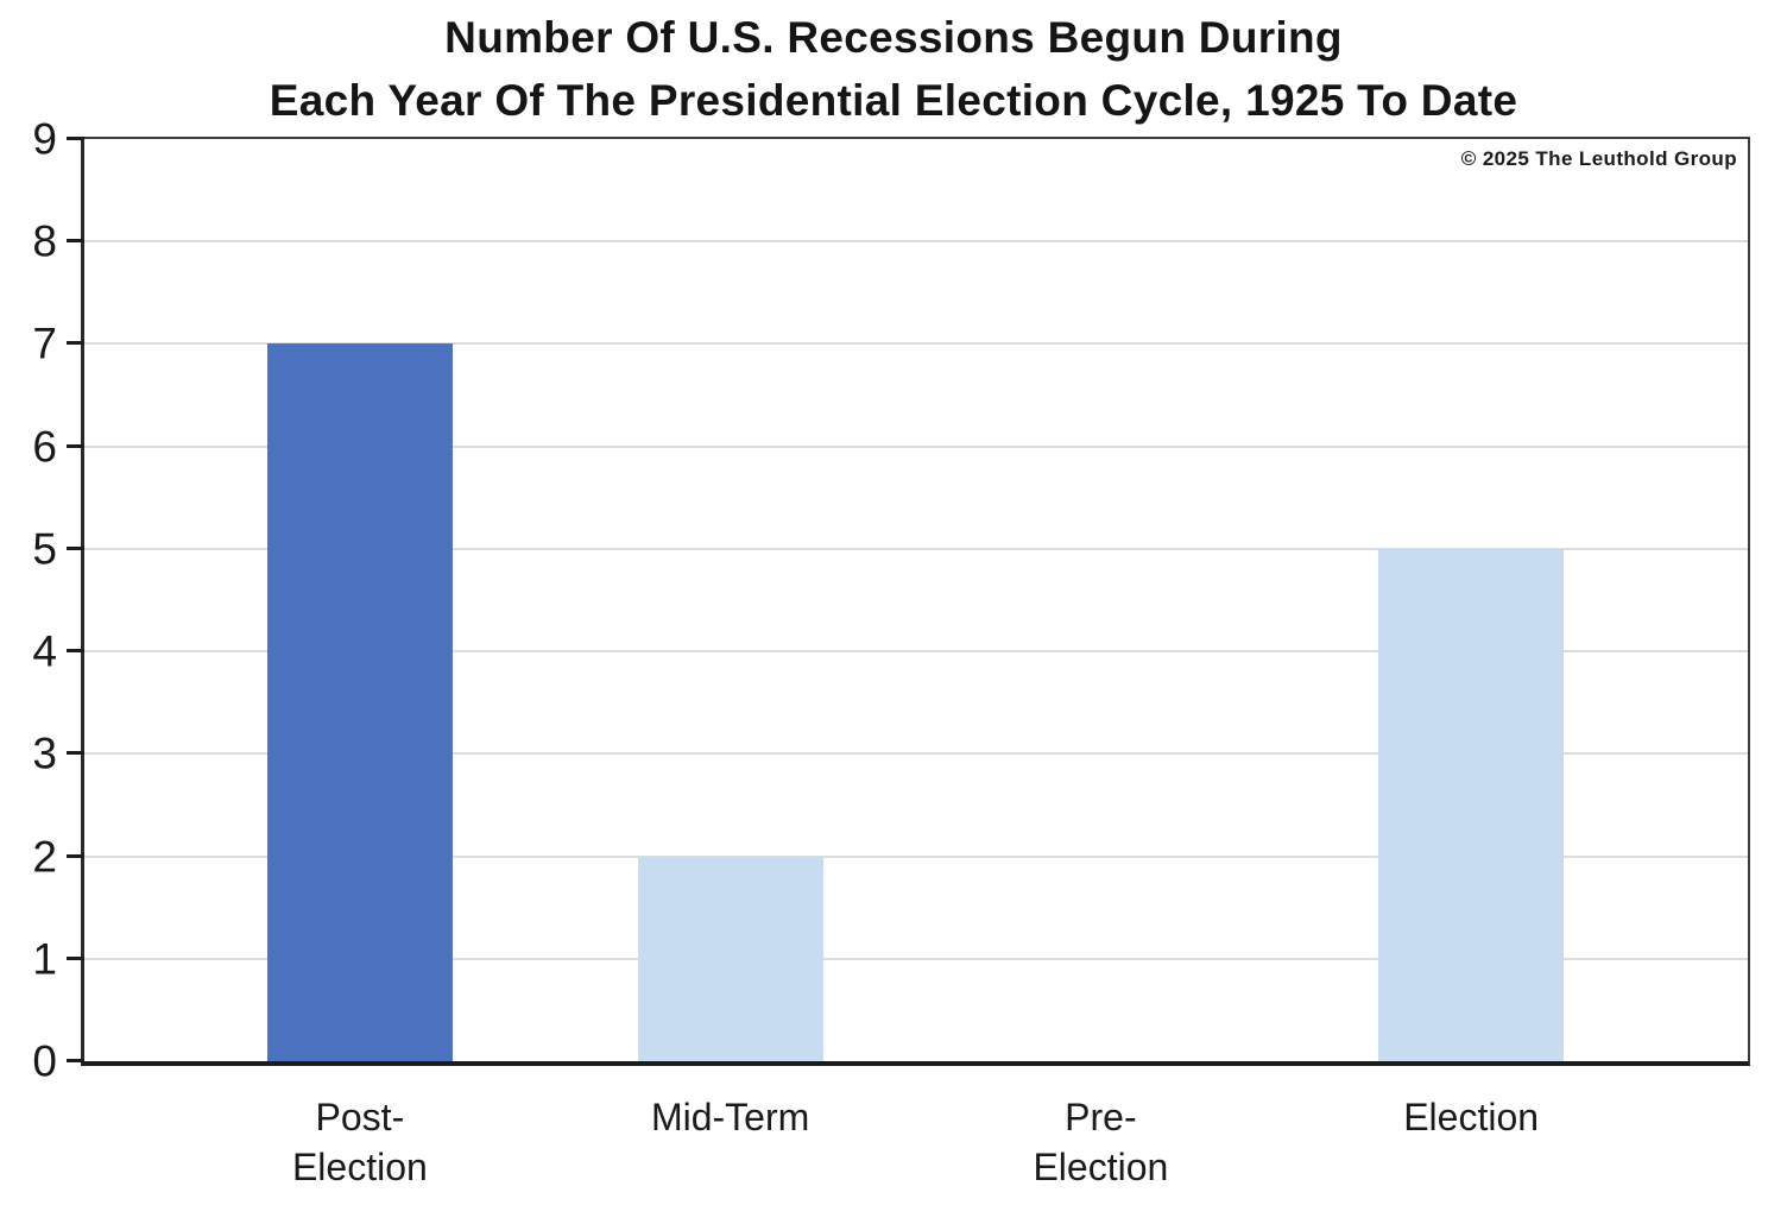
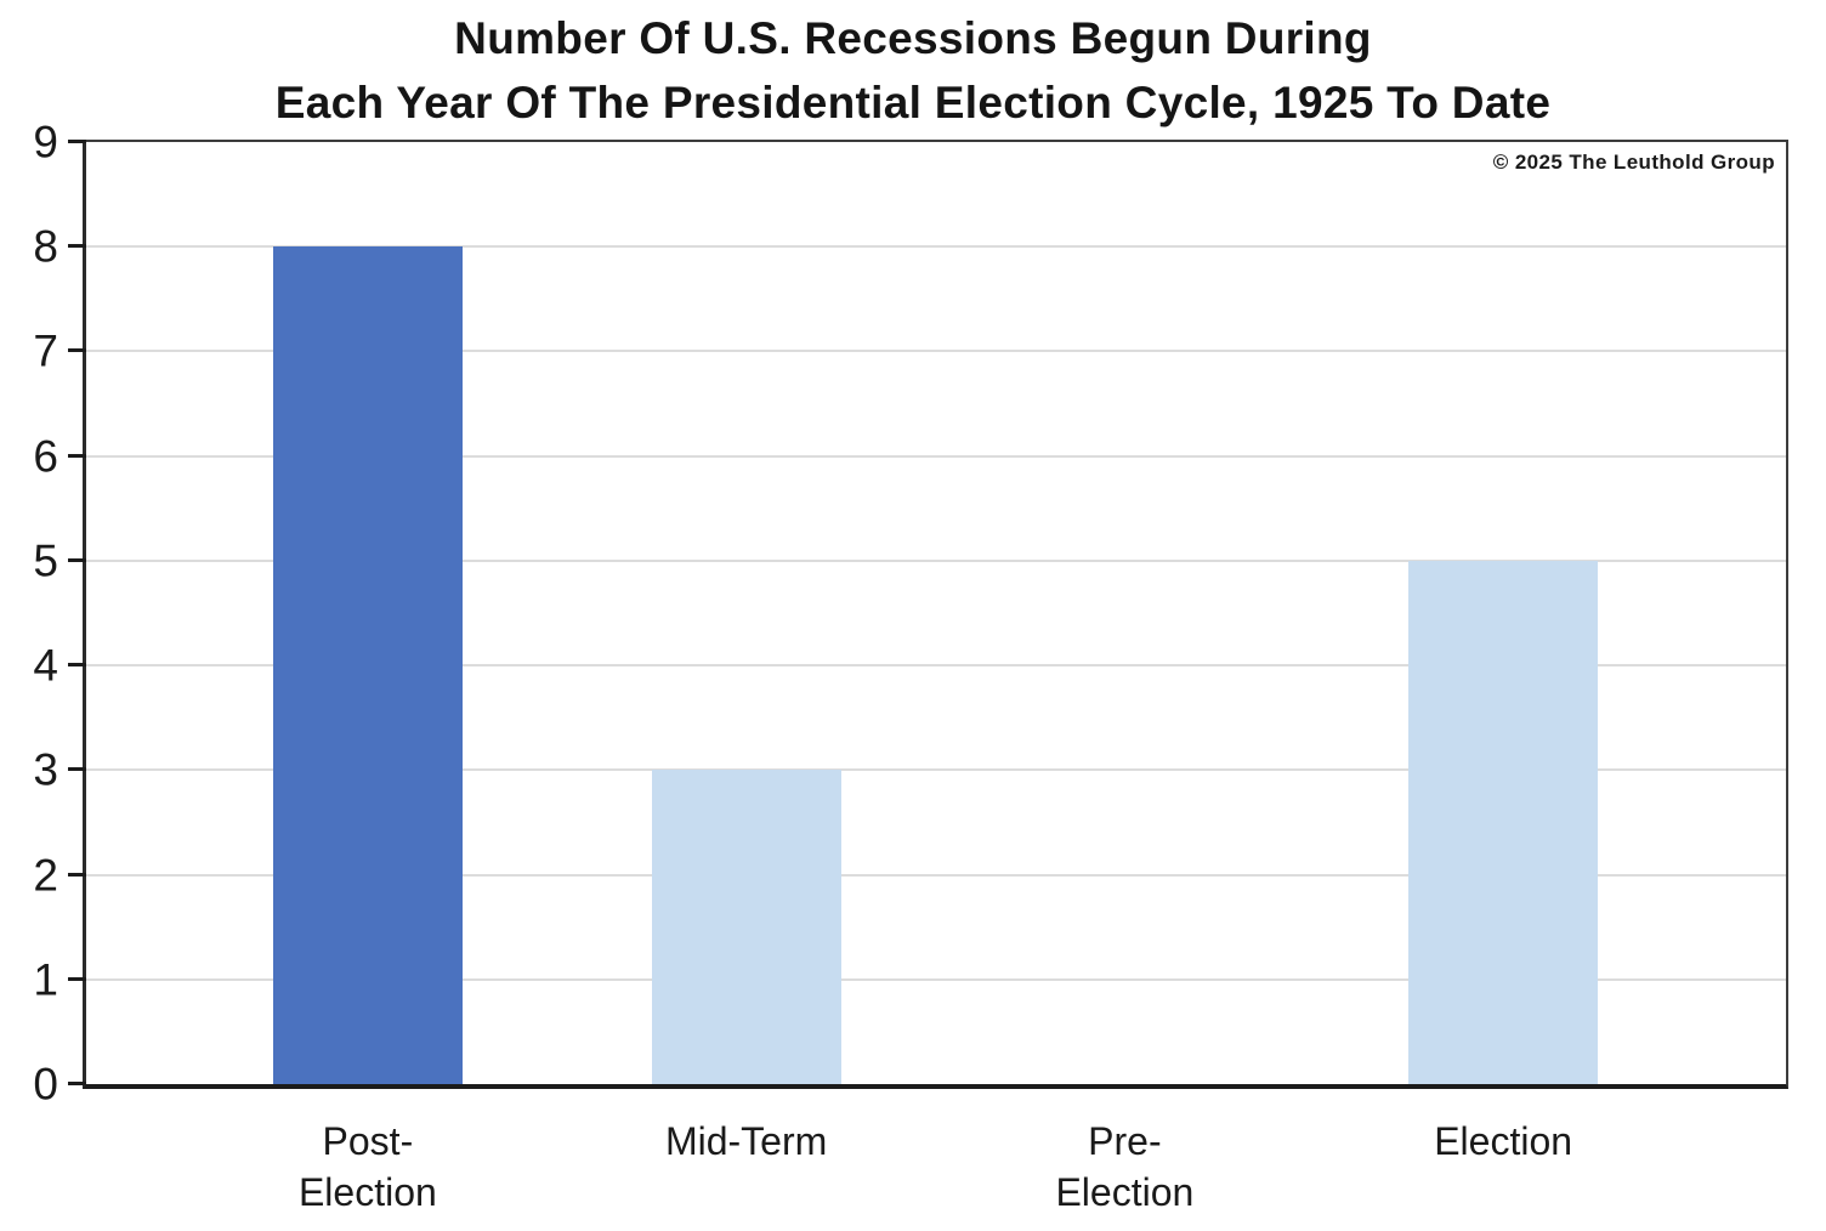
Post- Election: 7 -> 8
Mid-Term: 2 -> 3
